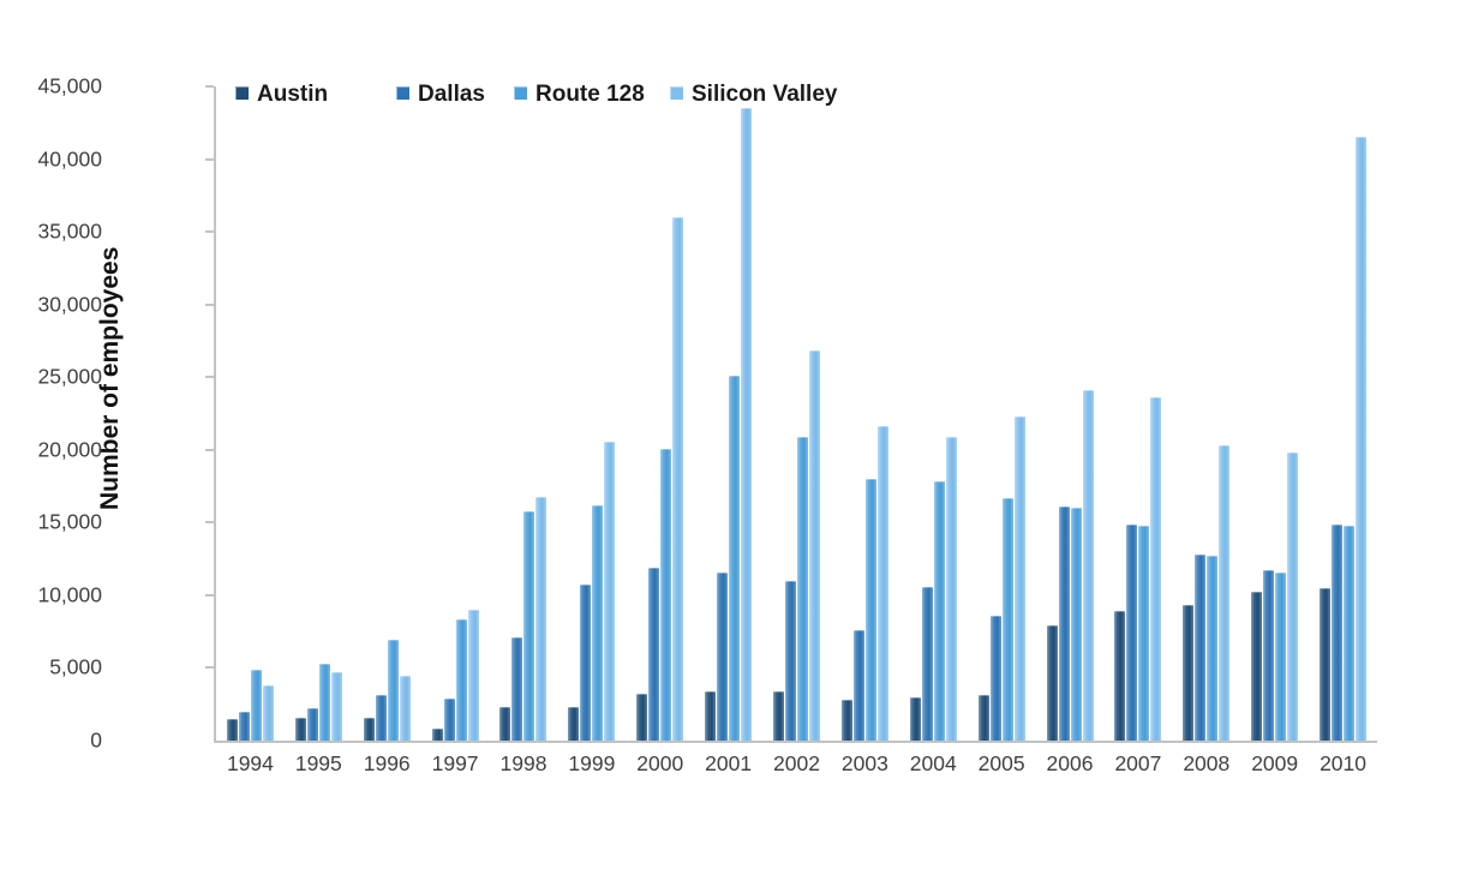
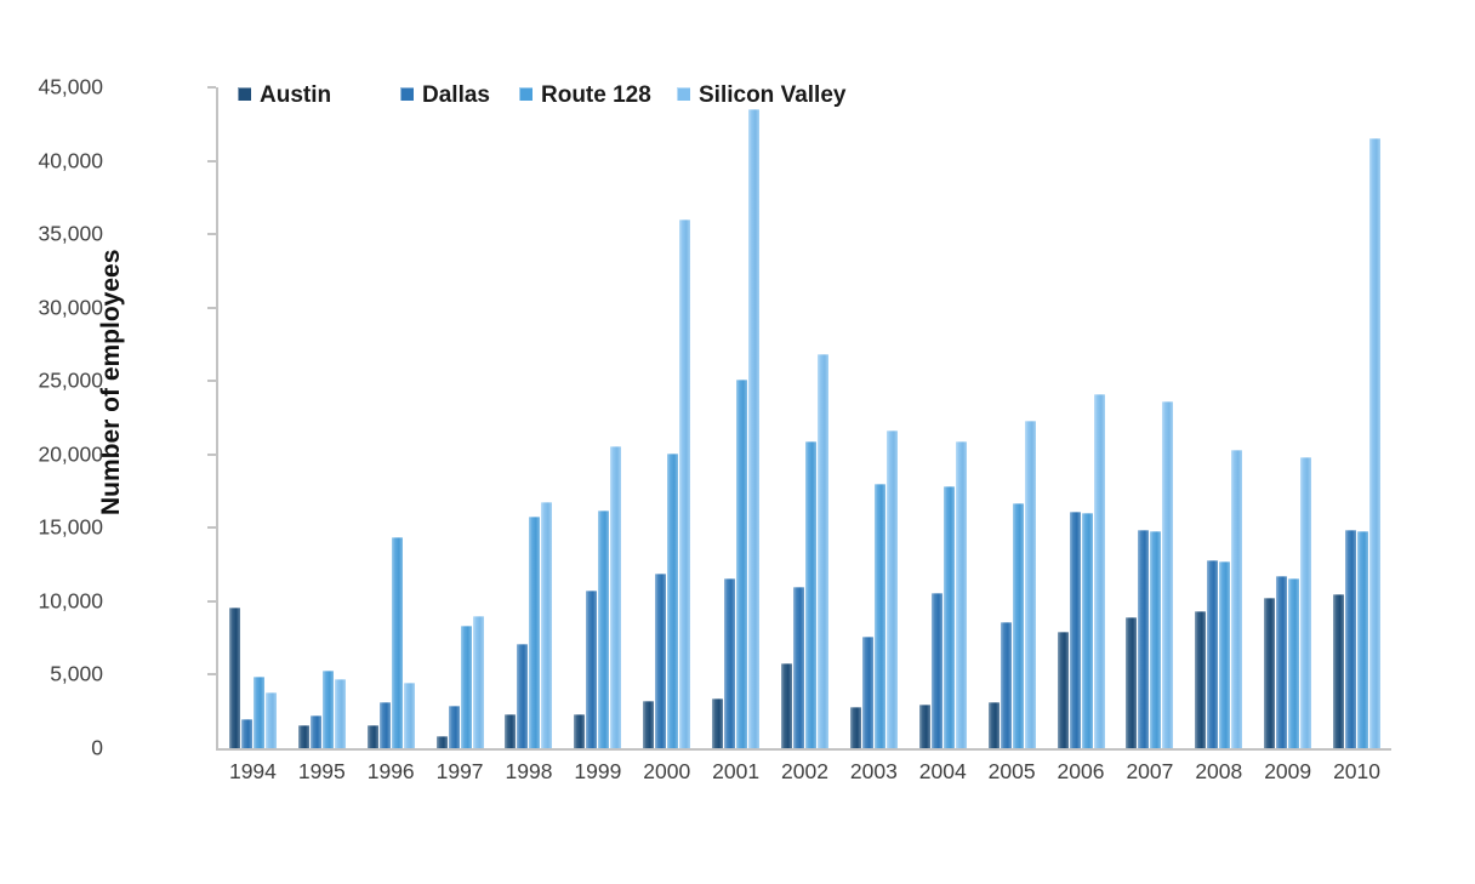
Austin/1994: 1500 -> 9600
Route 128/1996: 6900 -> 14400
Austin/2002: 3400 -> 5800
